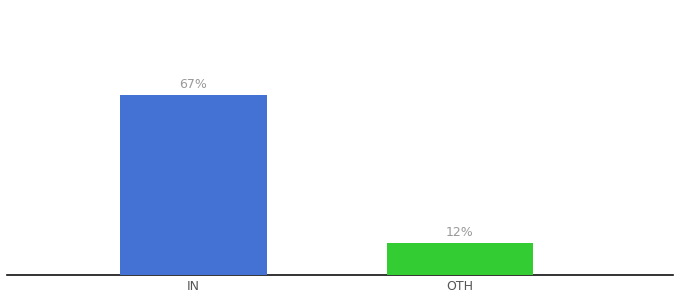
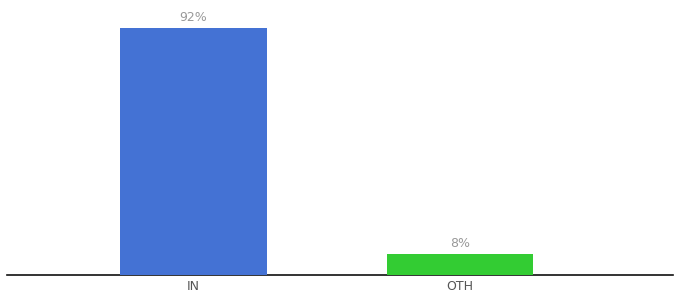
IN: 67% -> 92%
OTH: 12% -> 8%
